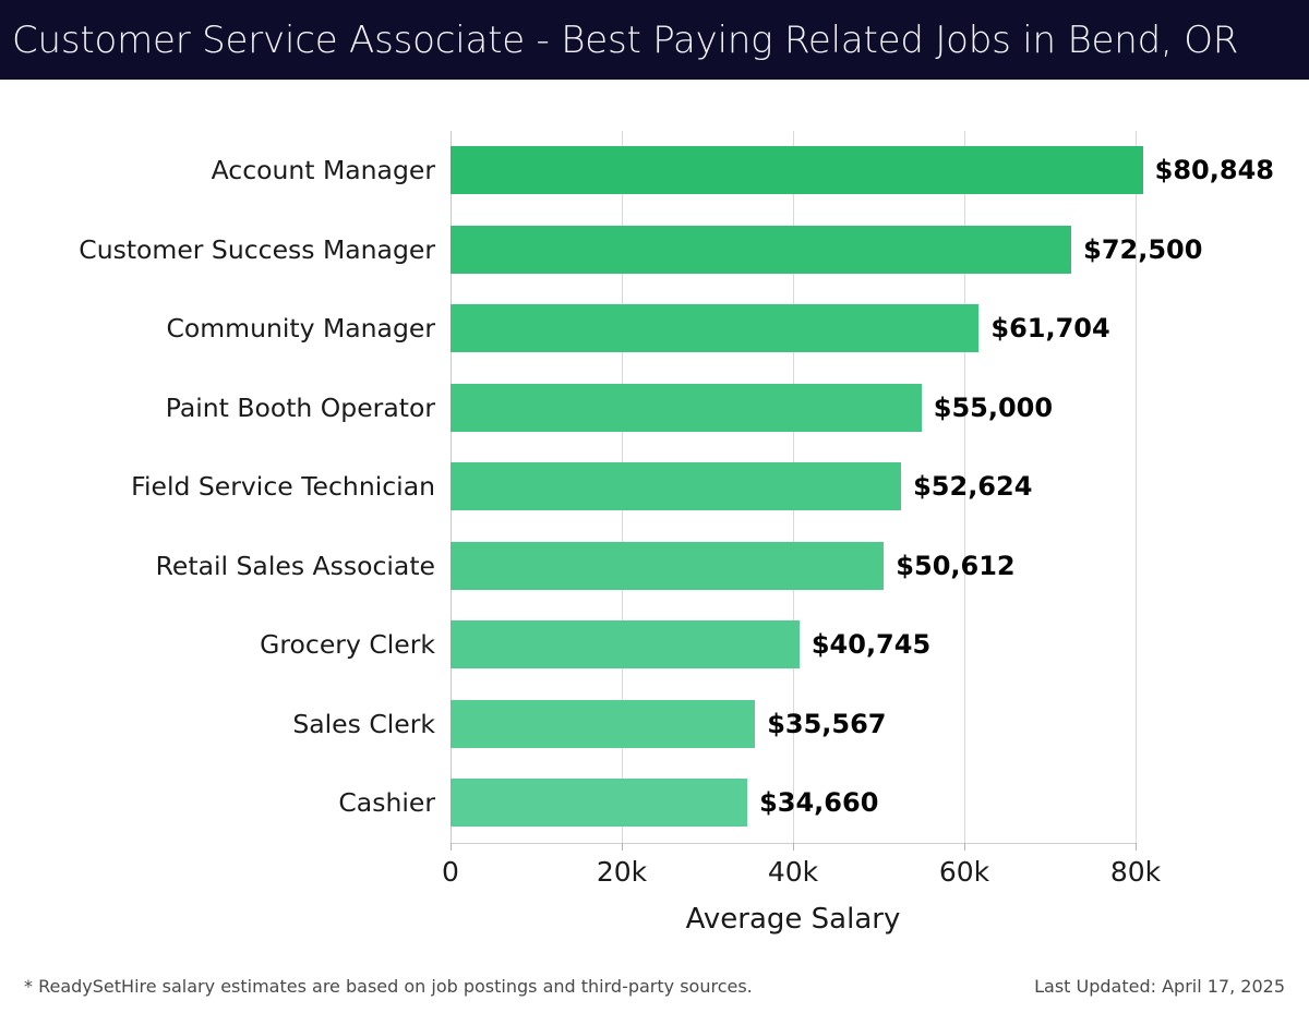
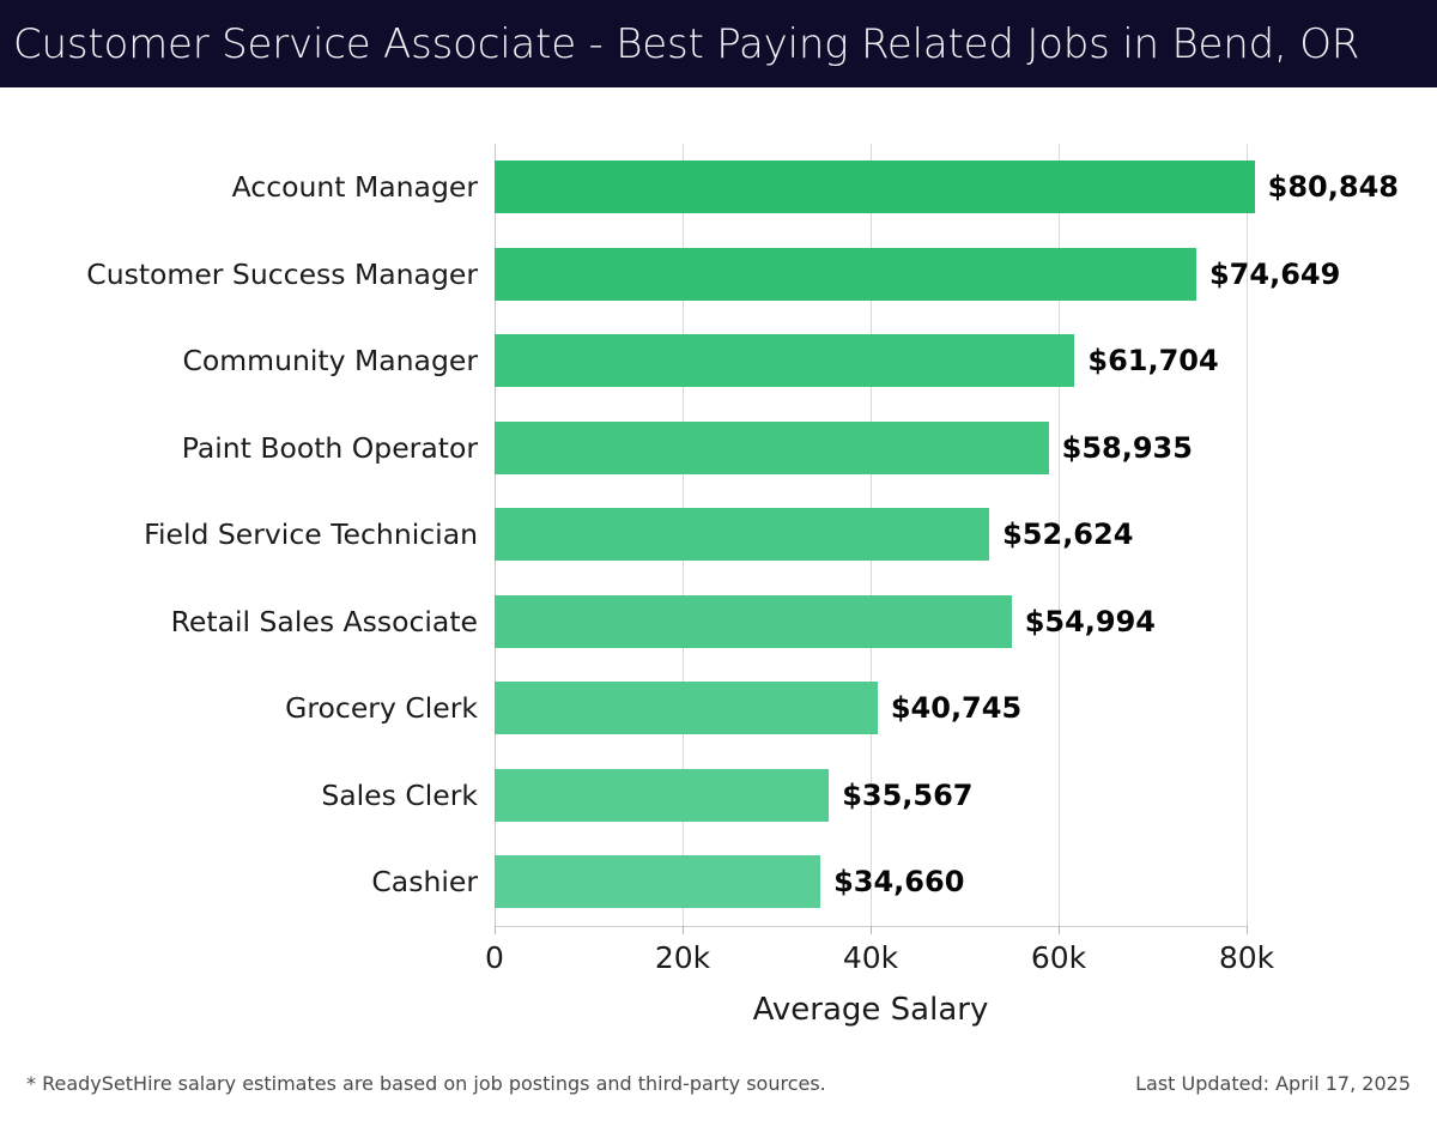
Customer Success Manager: $72,500 -> $74,649
Paint Booth Operator: $55,000 -> $58,935
Retail Sales Associate: $50,612 -> $54,994
